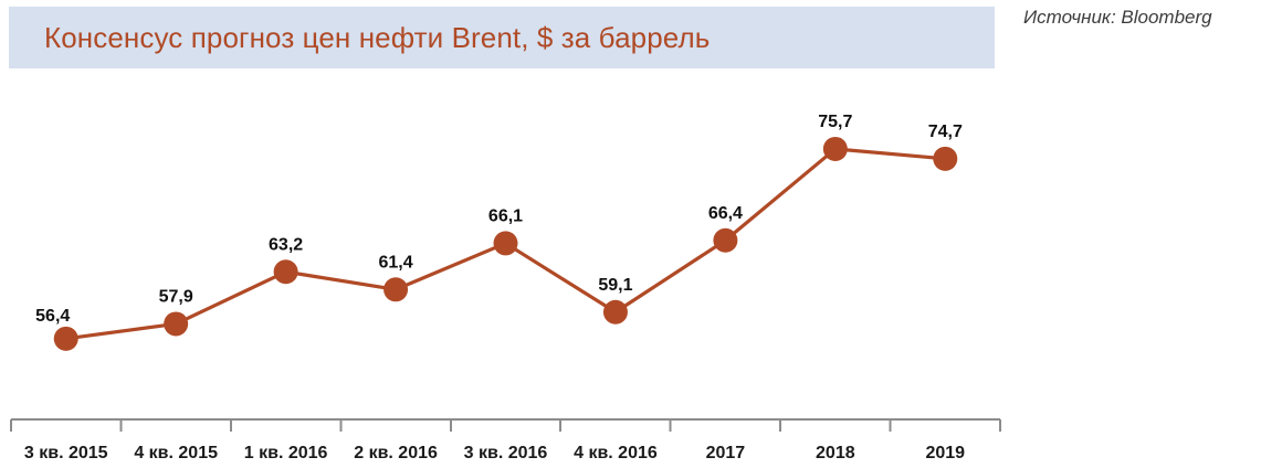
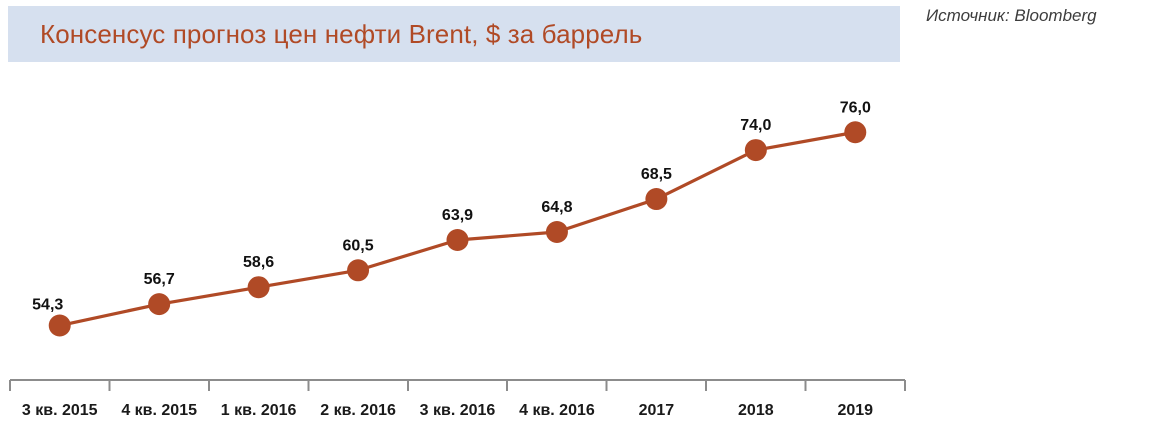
3 кв. 2015: 56,4 -> 54,3
4 кв. 2015: 57,9 -> 56,7
1 кв. 2016: 63,2 -> 58,6
2 кв. 2016: 61,4 -> 60,5
3 кв. 2016: 66,1 -> 63,9
4 кв. 2016: 59,1 -> 64,8
2017: 66,4 -> 68,5
2018: 75,7 -> 74,0
2019: 74,7 -> 76,0
